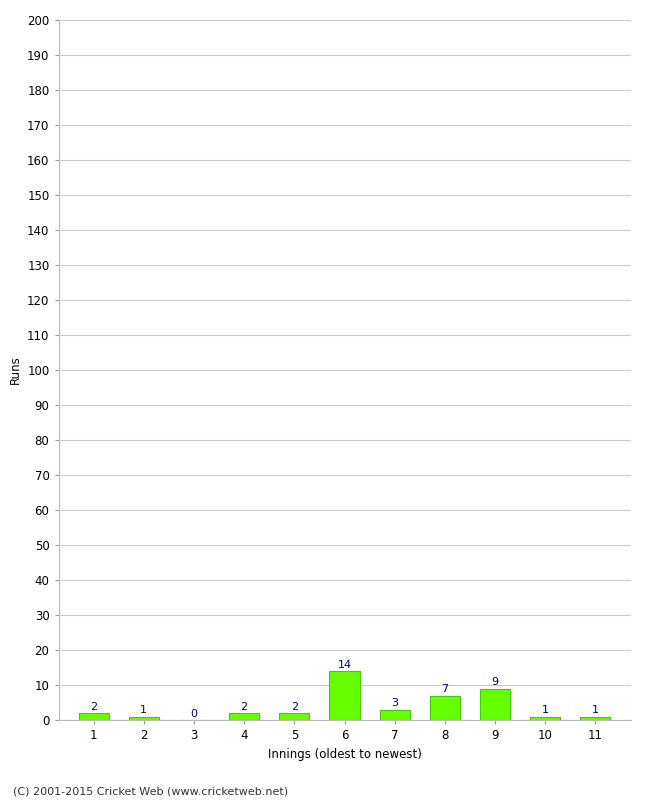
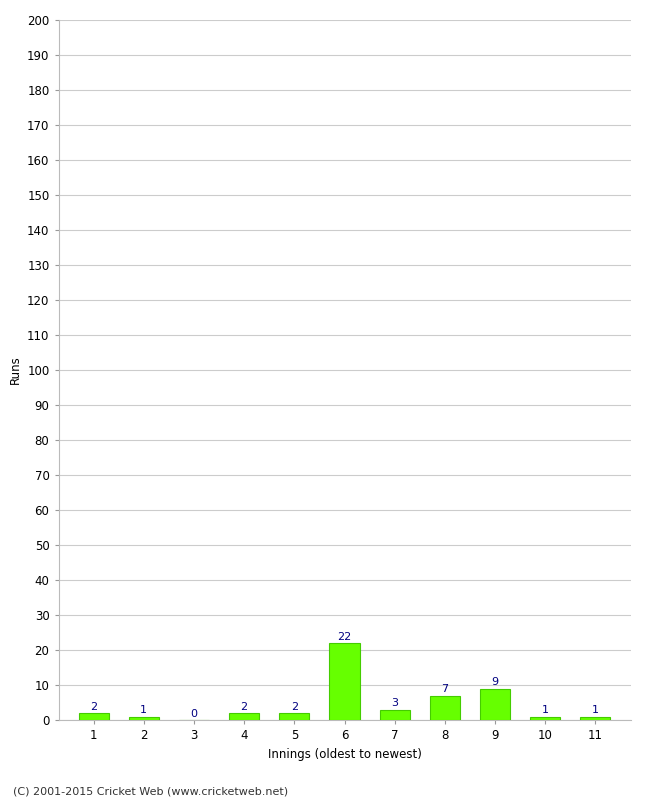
6: 14 -> 22
